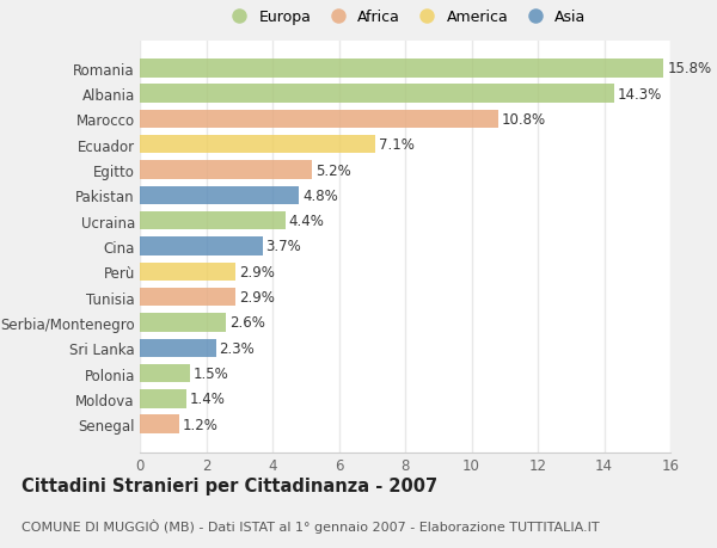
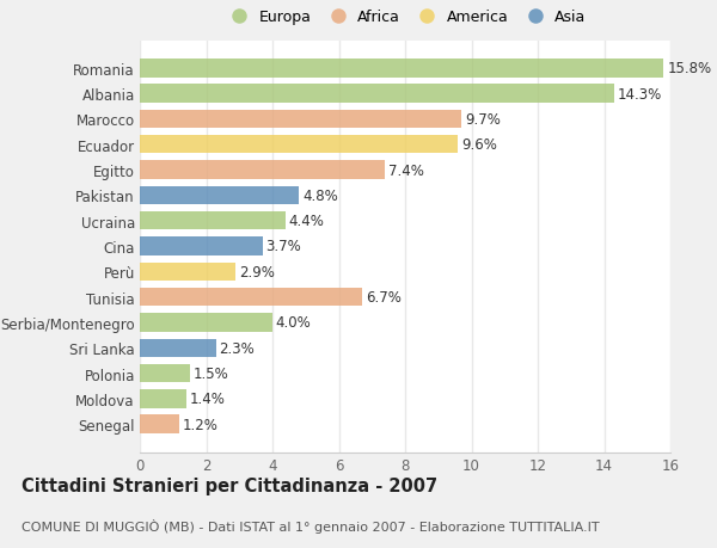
Marocco: 10.8% -> 9.7%
Ecuador: 7.1% -> 9.6%
Egitto: 5.2% -> 7.4%
Tunisia: 2.9% -> 6.7%
Serbia/Montenegro: 2.6% -> 4.0%
